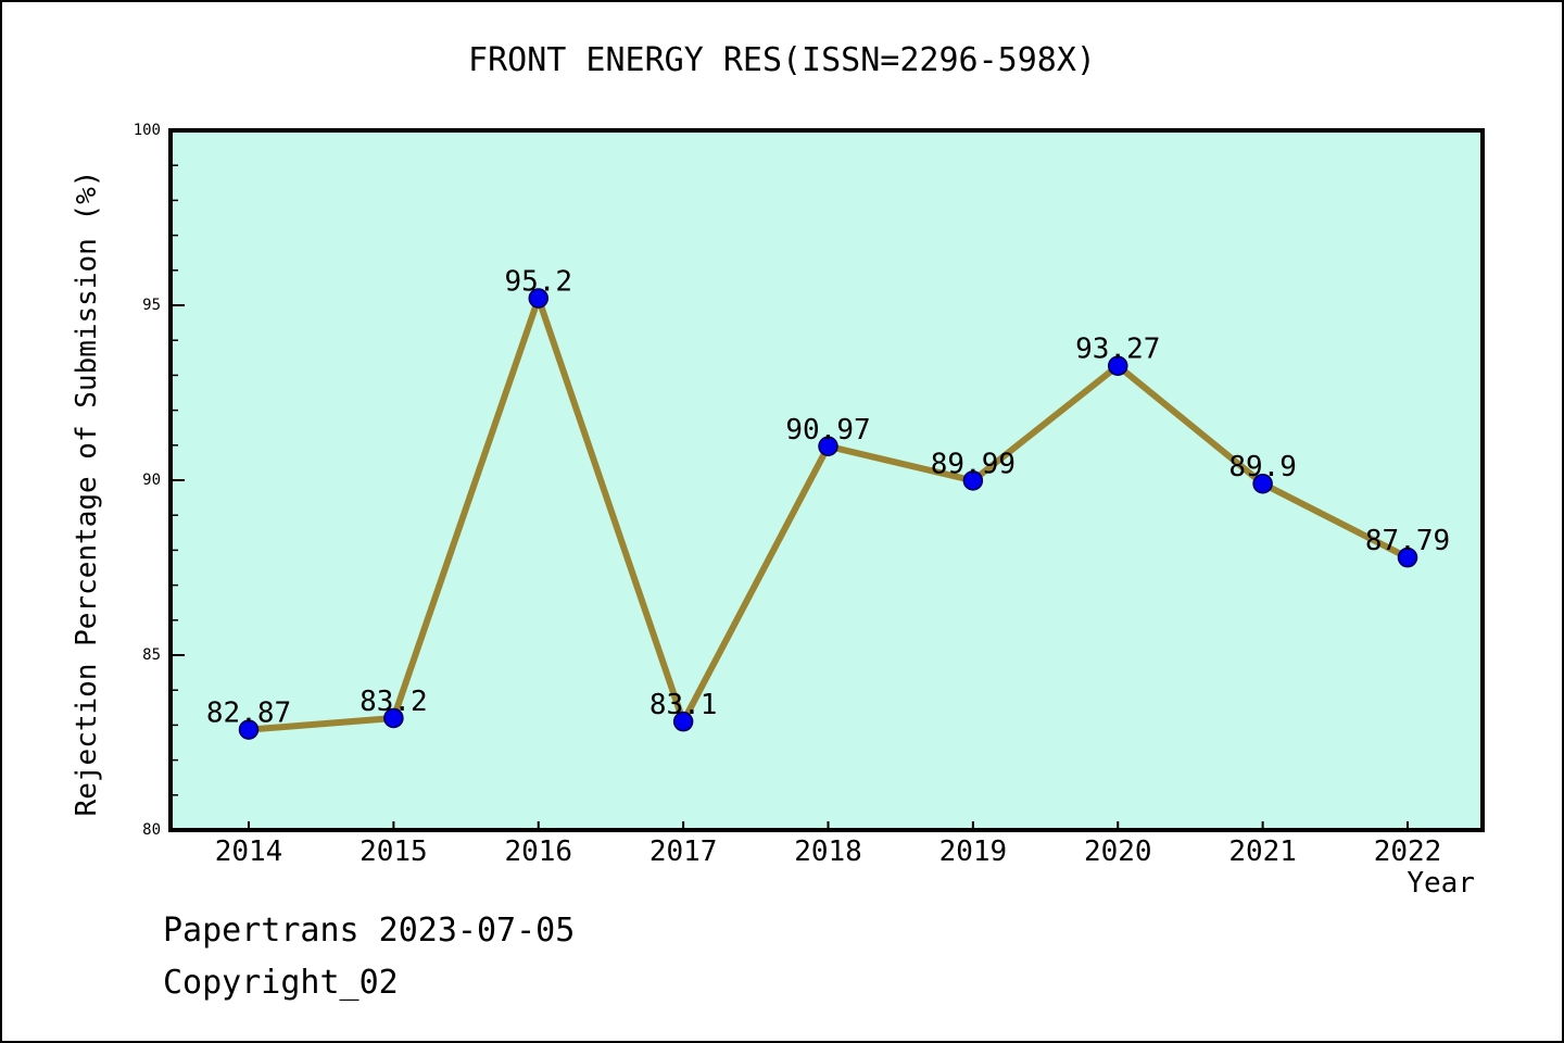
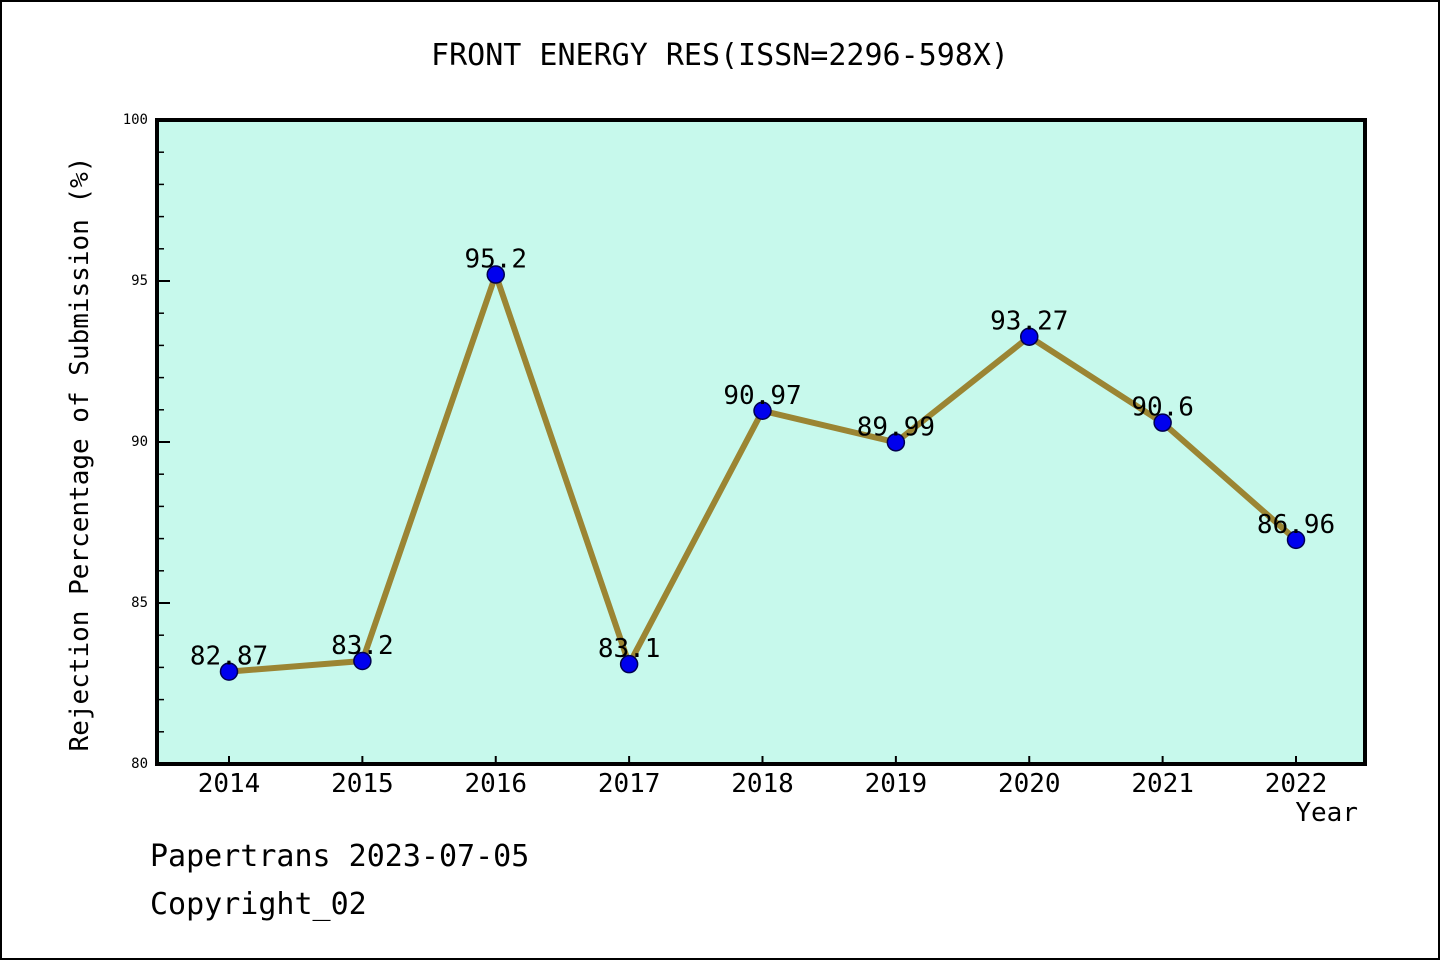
2021: 89.9 -> 90.6
2022: 87.79 -> 86.96
